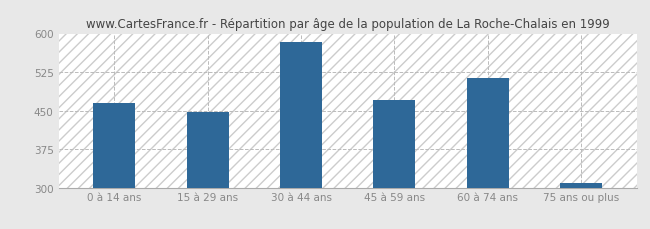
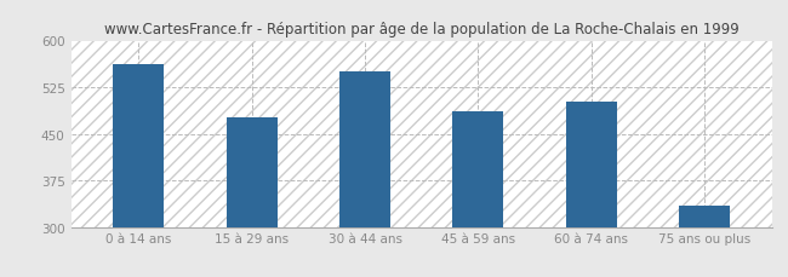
0 à 14 ans: 465 -> 562
15 à 29 ans: 448 -> 476
30 à 44 ans: 583 -> 550
45 à 59 ans: 470 -> 486
60 à 74 ans: 513 -> 502
75 ans ou plus: 309 -> 334
